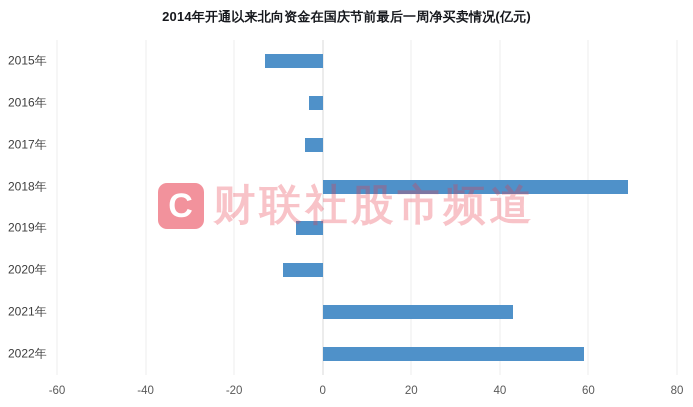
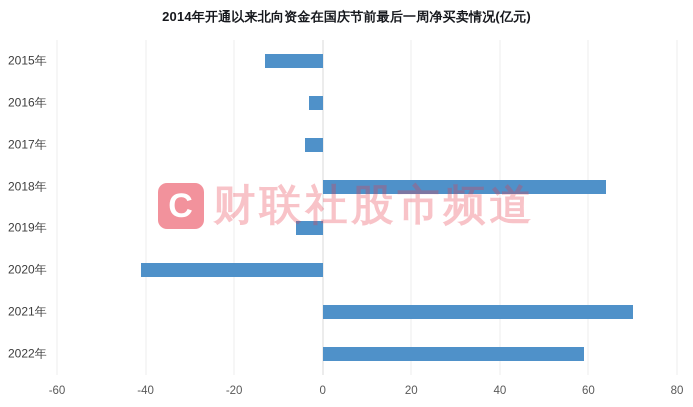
2018年: 69 -> 64
2020年: -9 -> -41
2021年: 43 -> 70
